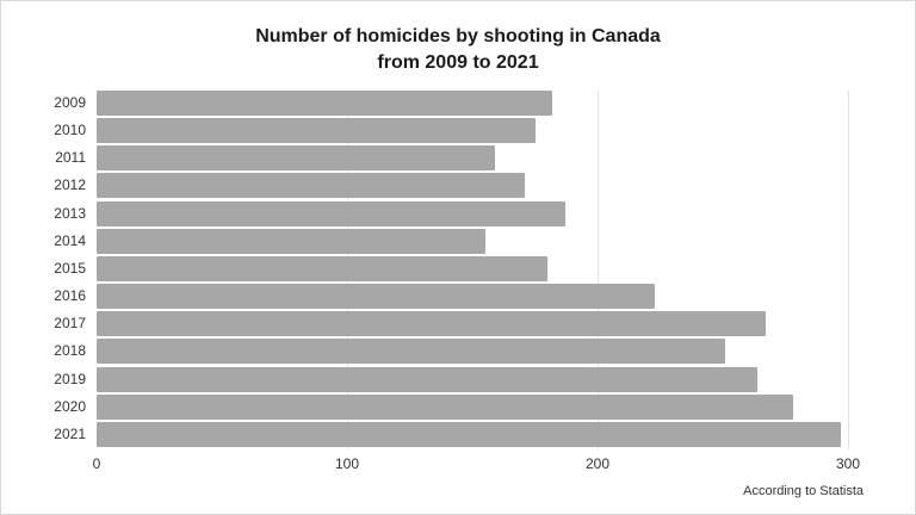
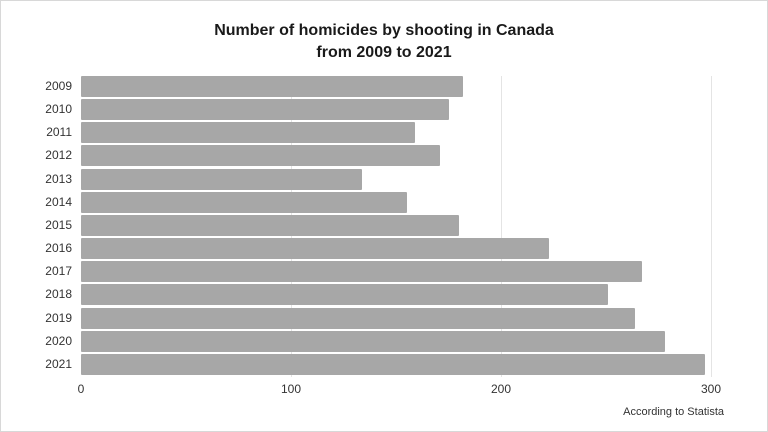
2013: 187 -> 134
